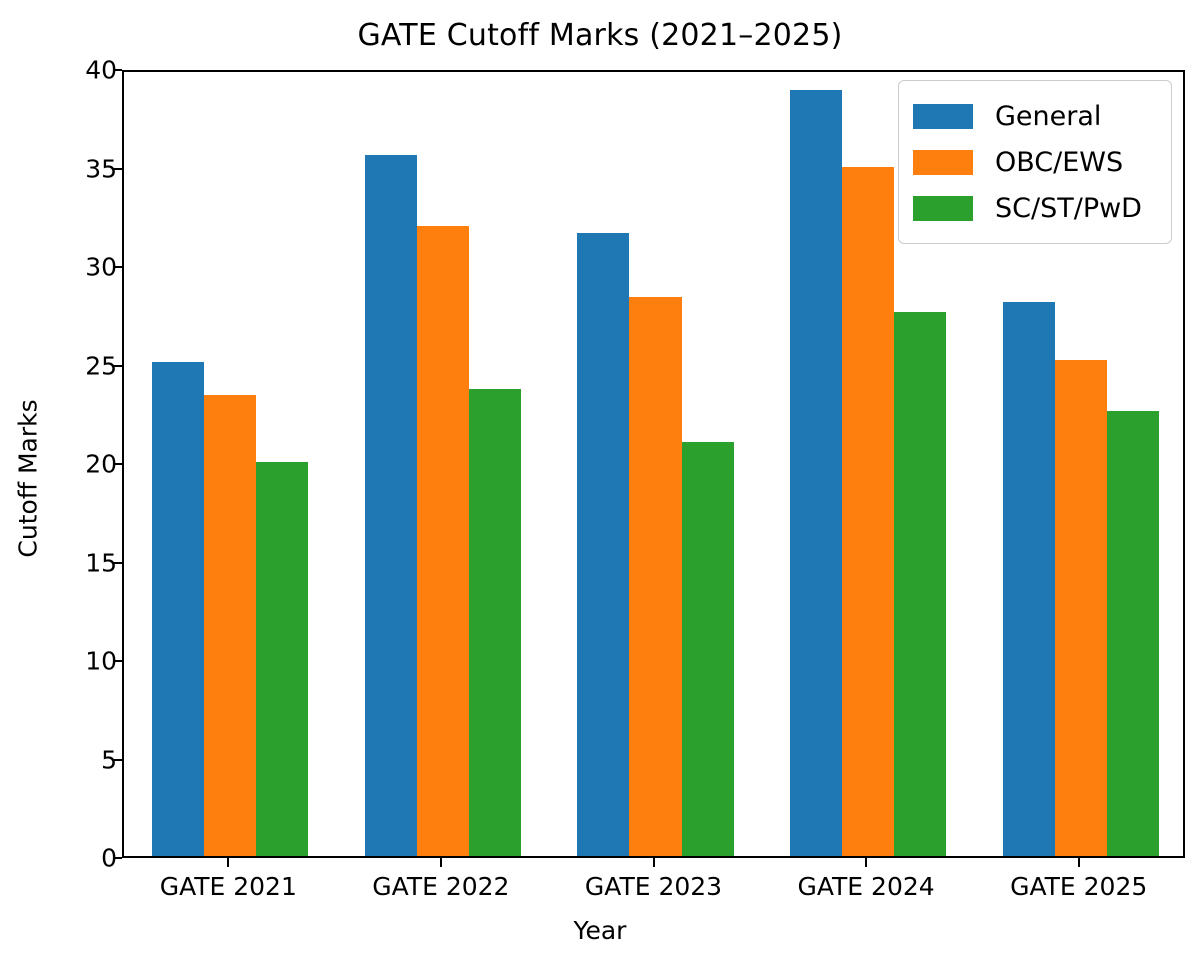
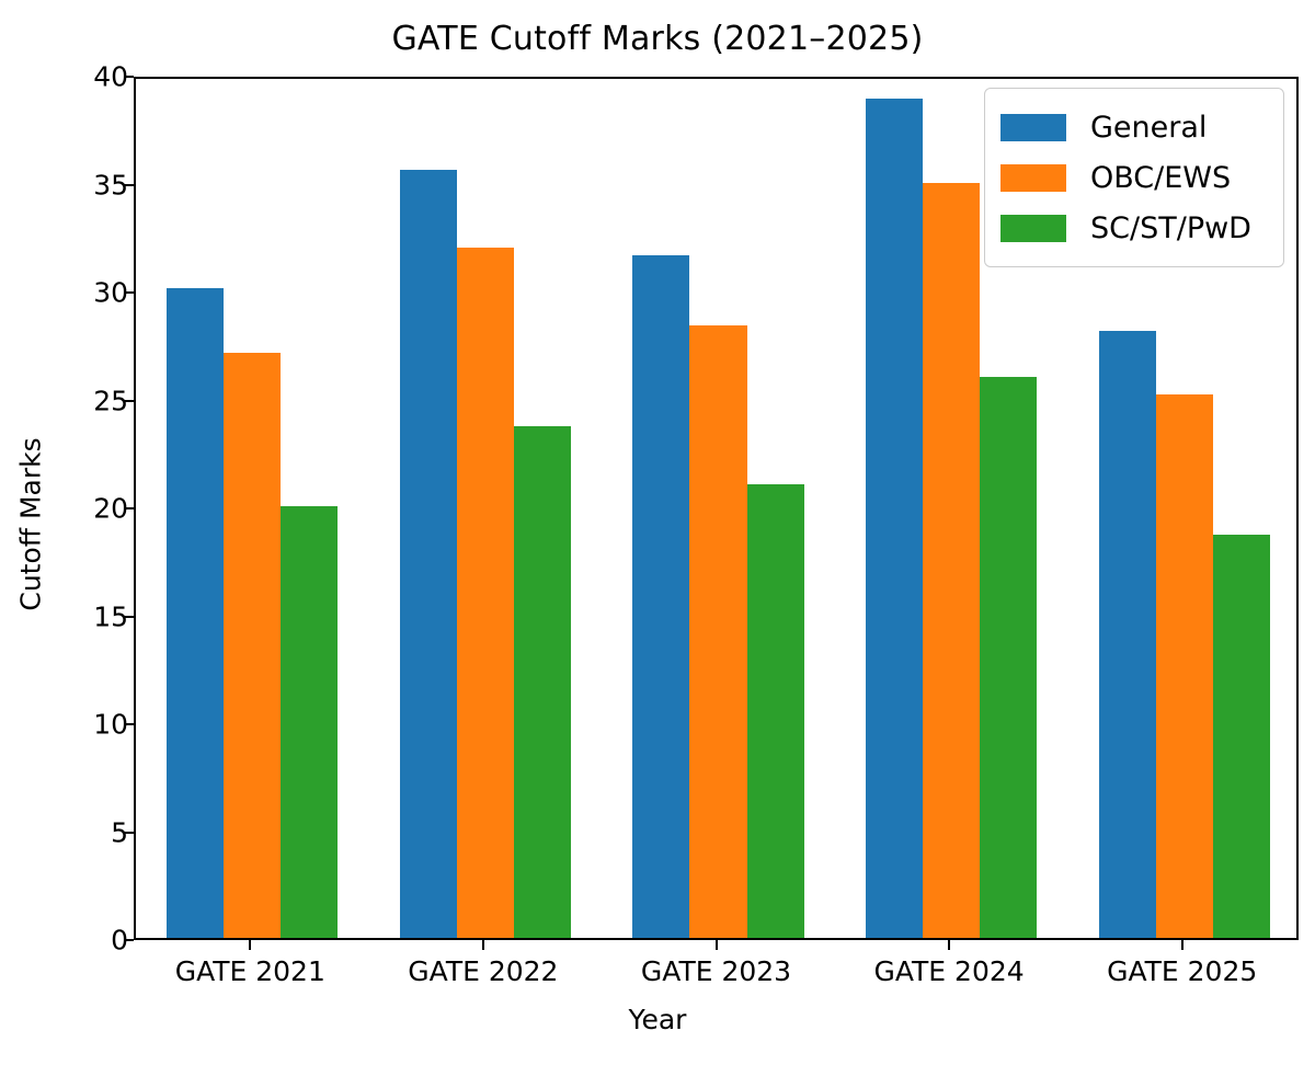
General/GATE 2021: 25.1 -> 30.1
OBC/EWS/GATE 2021: 23.4 -> 27.1
SC/ST/PwD/GATE 2024: 27.6 -> 26.0
SC/ST/PwD/GATE 2025: 22.6 -> 18.7
